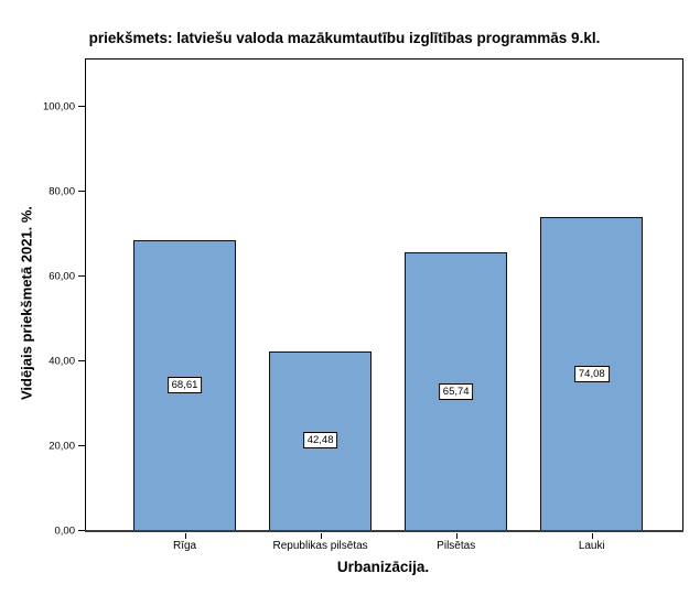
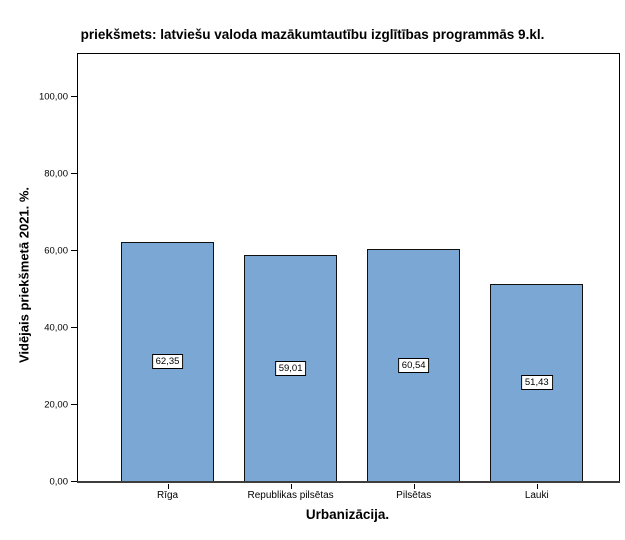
Rīga: 68,61 -> 62,35
Republikas pilsētas: 42,48 -> 59,01
Pilsētas: 65,74 -> 60,54
Lauki: 74,08 -> 51,43
